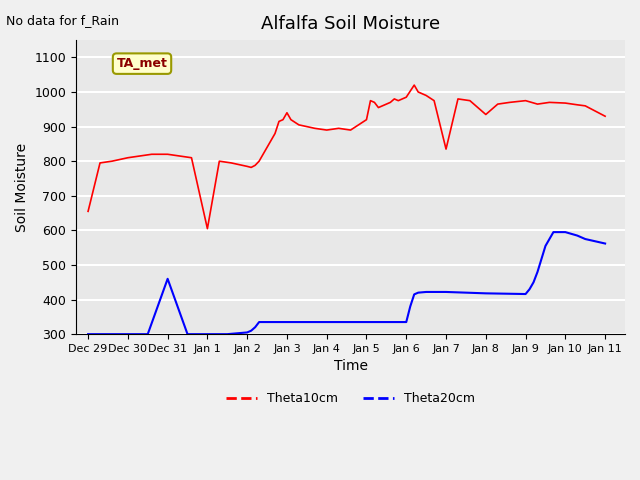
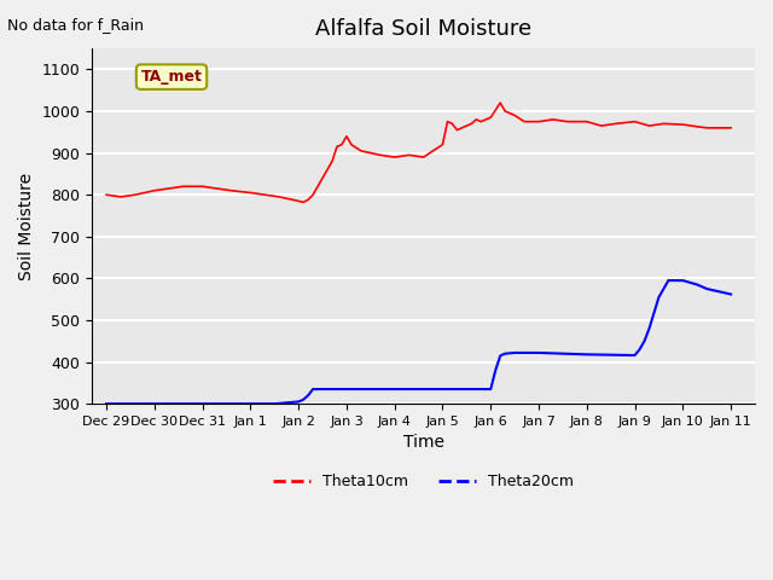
Theta10cm/Dec 29: 655 -> 800
Theta20cm/Dec 31: 460 -> 300
Theta10cm/Jan 1: 605 -> 805
Theta10cm/Jan 7: 835 -> 975
Theta10cm/Jan 8: 935 -> 975
Theta10cm/Jan 11: 930 -> 960
